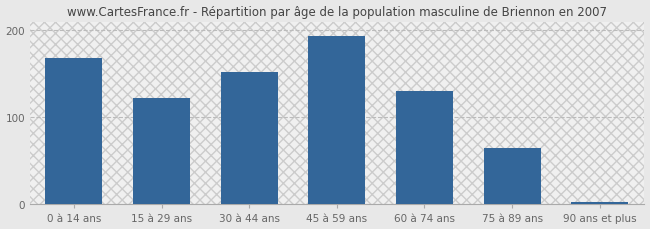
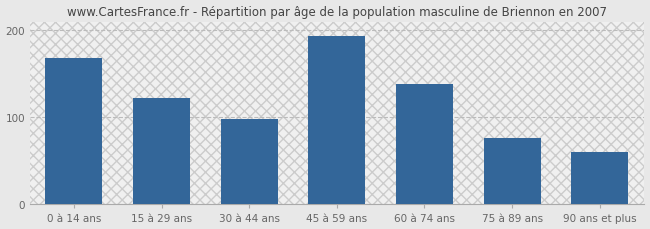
30 à 44 ans: 152 -> 98
60 à 74 ans: 130 -> 138
75 à 89 ans: 65 -> 76
90 ans et plus: 3 -> 60
